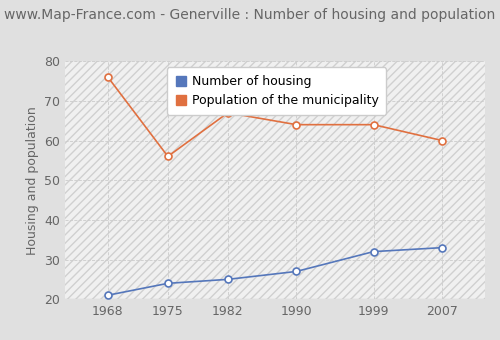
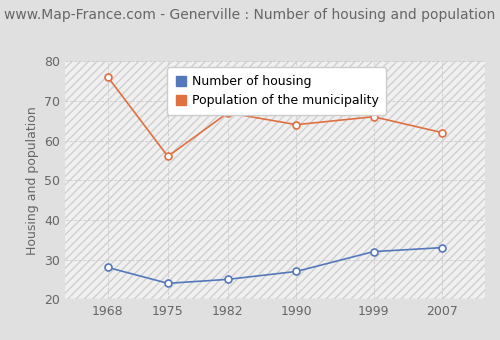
Number of housing/1968: 21 -> 28
Population of the municipality/1999: 64 -> 66
Population of the municipality/2007: 60 -> 62
